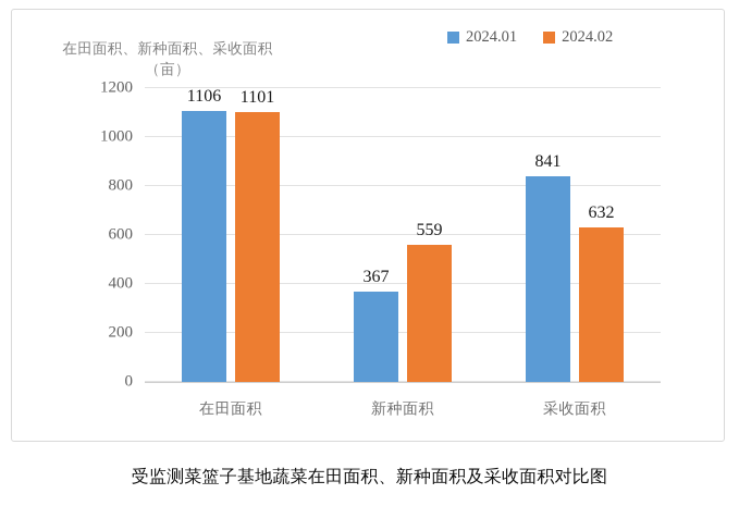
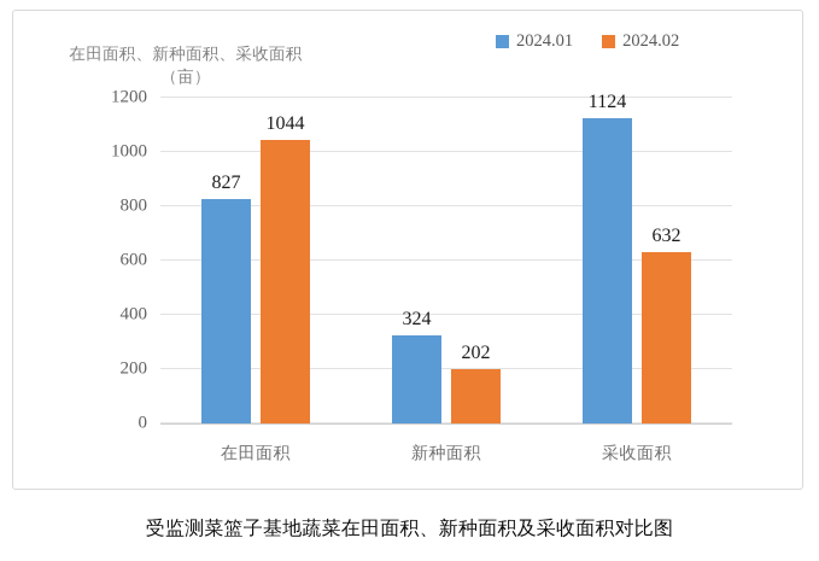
2024.01/在田面积: 1106 -> 827
2024.02/在田面积: 1101 -> 1044
2024.01/新种面积: 367 -> 324
2024.02/新种面积: 559 -> 202
2024.01/采收面积: 841 -> 1124
